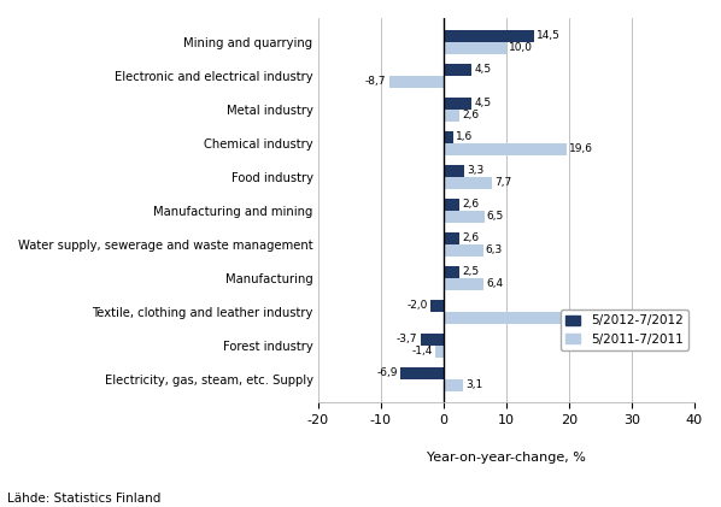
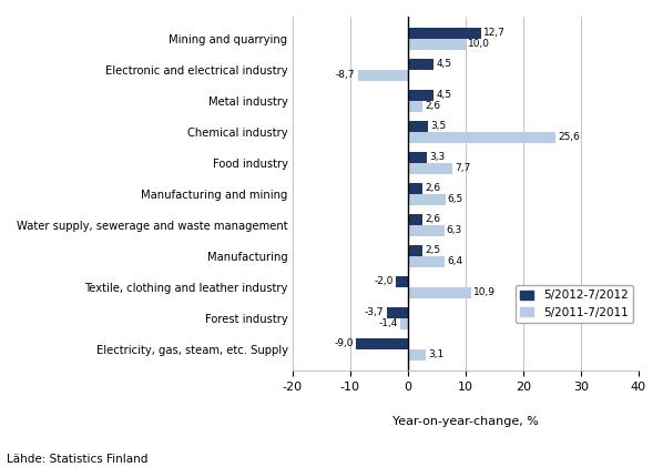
5/2012-7/2012/Mining and quarrying: 14,5 -> 12,7
5/2012-7/2012/Chemical industry: 1,6 -> 3,5
5/2011-7/2011/Chemical industry: 19,6 -> 25,6
5/2011-7/2011/Textile, clothing and leather industry: 18,8 -> 10,9
5/2012-7/2012/Electricity, gas, steam, etc. Supply: -6,9 -> -9,0
